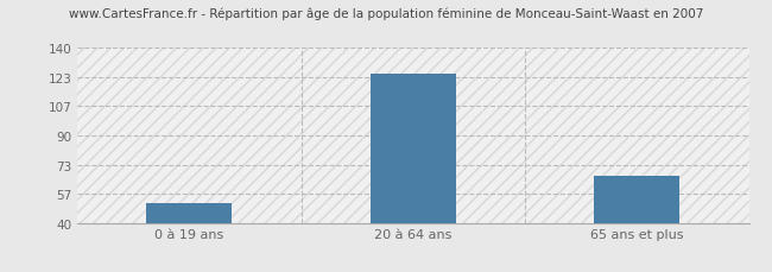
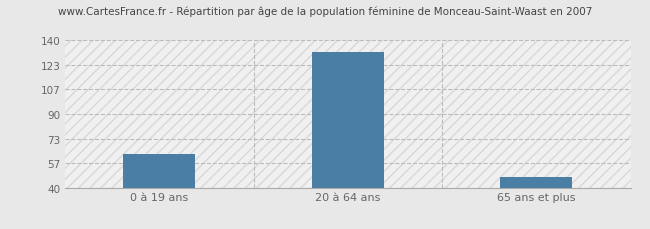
0 à 19 ans: 51 -> 63
20 à 64 ans: 125 -> 132
65 ans et plus: 67 -> 47
